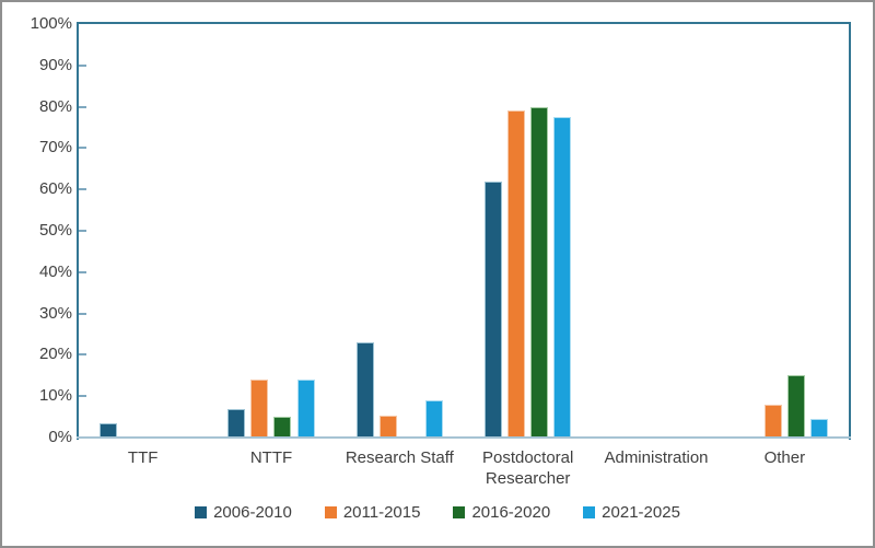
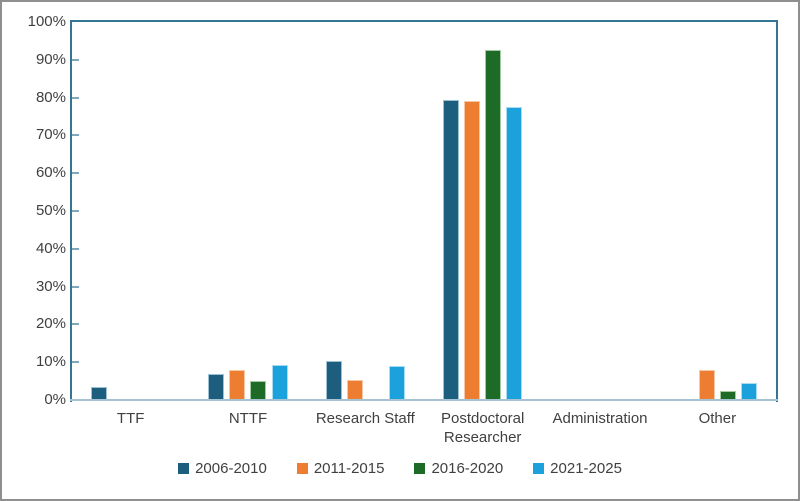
2011-2015/NTTF: 14% -> 8%
2021-2025/NTTF: 14% -> 9%
2006-2010/Research Staff: 23% -> 10%
2006-2010/Postdoctoral Researcher: 62% -> 79%
2016-2020/Postdoctoral Researcher: 80% -> 92%
2016-2020/Other: 15% -> 2%
